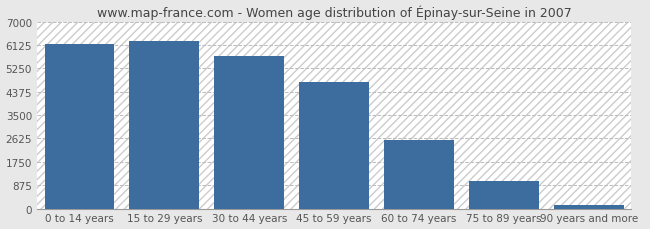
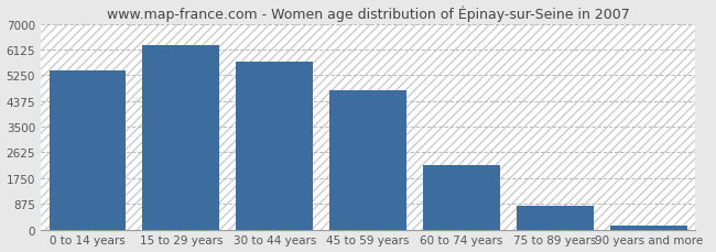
0 to 14 years: 6180 -> 5400
60 to 74 years: 2550 -> 2200
75 to 89 years: 1050 -> 800
